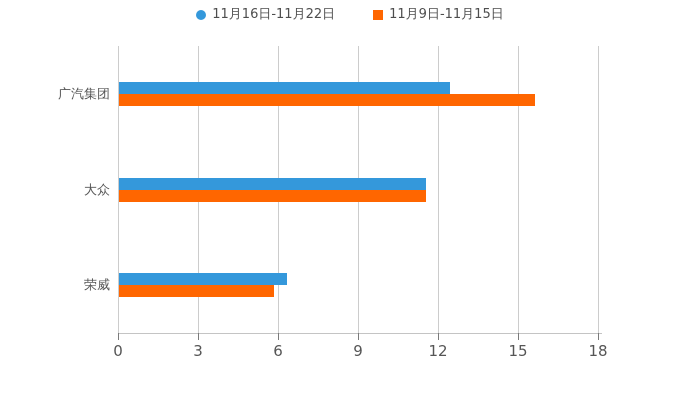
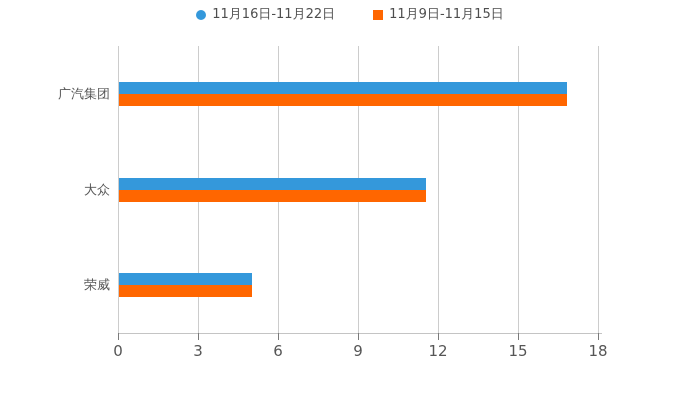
11月16日-11月22日/广汽集团: 12.4 -> 16.8
11月9日-11月15日/广汽集团: 15.6 -> 16.8
11月16日-11月22日/荣威: 6.3 -> 5.0
11月9日-11月15日/荣威: 5.8 -> 5.0
